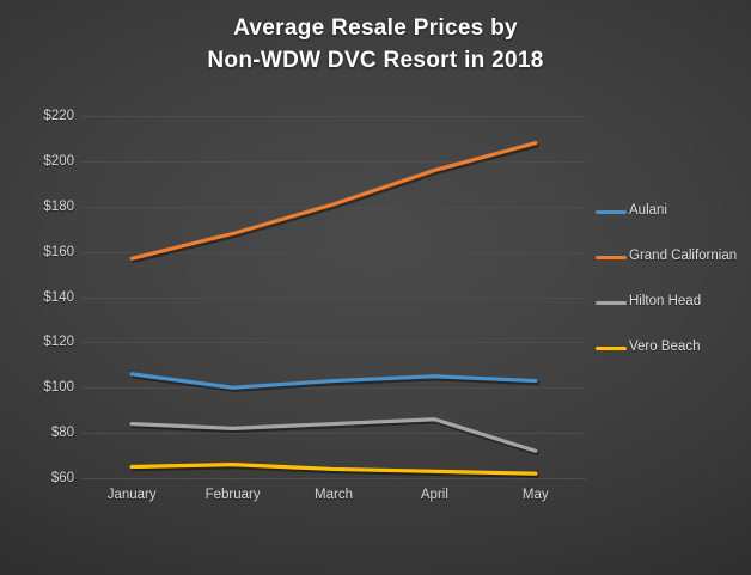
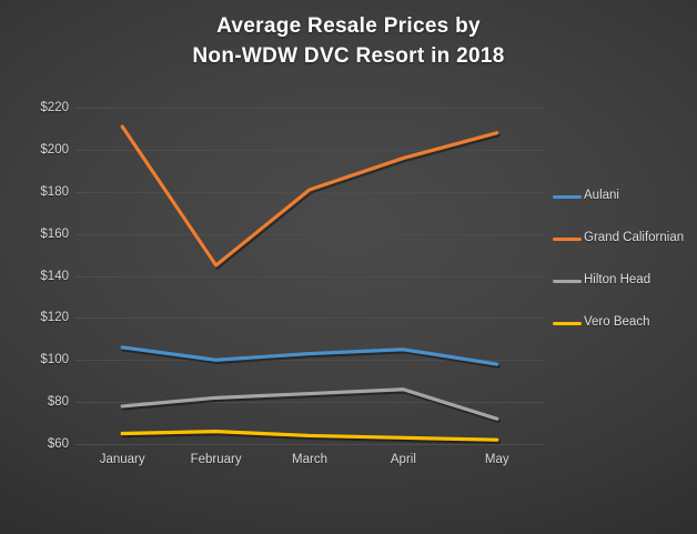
Grand Californian/January: $157 -> $211
Hilton Head/January: $84 -> $78
Grand Californian/February: $168 -> $145
Aulani/May: $103 -> $98
